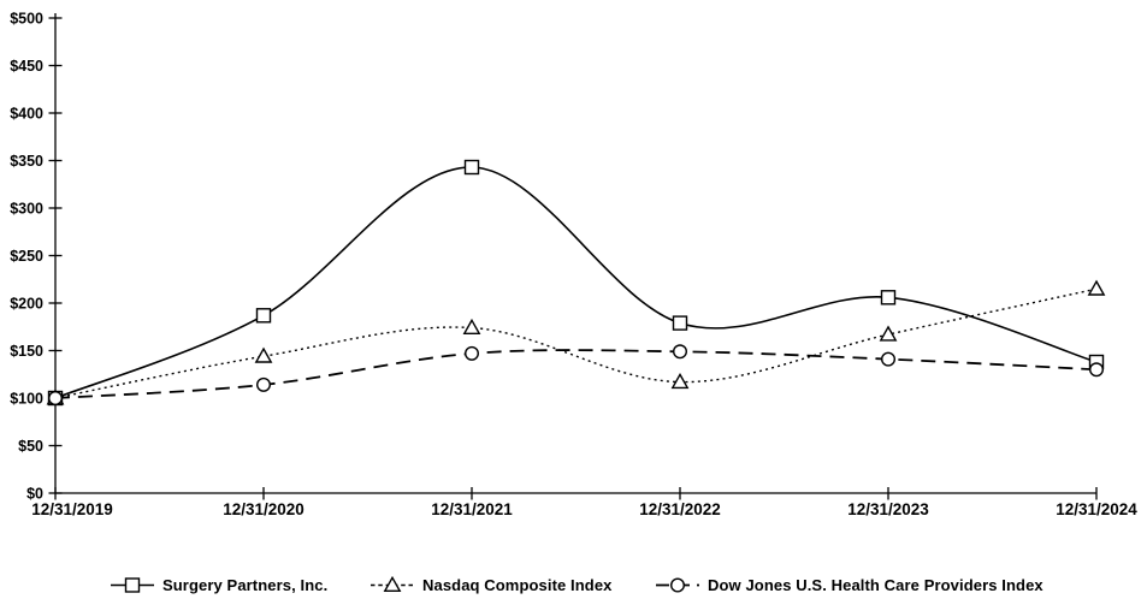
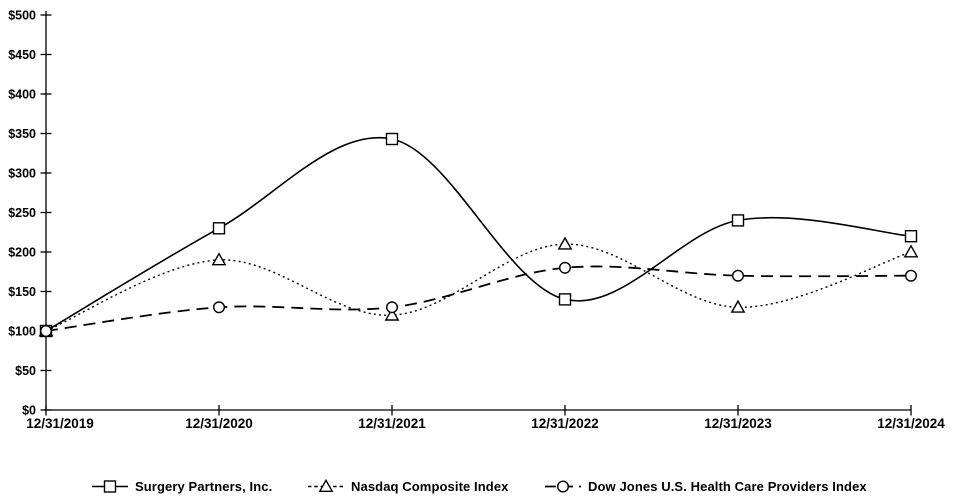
Surgery Partners, Inc./12/31/2020: $190 -> $230
Nasdaq Composite Index/12/31/2020: $140 -> $190
Dow Jones U.S. Health Care Providers Index/12/31/2020: $110 -> $130
Nasdaq Composite Index/12/31/2021: $170 -> $120
Dow Jones U.S. Health Care Providers Index/12/31/2021: $150 -> $130
Surgery Partners, Inc./12/31/2022: $180 -> $140
Nasdaq Composite Index/12/31/2022: $120 -> $210
Dow Jones U.S. Health Care Providers Index/12/31/2022: $150 -> $180
Surgery Partners, Inc./12/31/2023: $210 -> $240
Nasdaq Composite Index/12/31/2023: $170 -> $130
Dow Jones U.S. Health Care Providers Index/12/31/2023: $140 -> $170
Surgery Partners, Inc./12/31/2024: $140 -> $220
Nasdaq Composite Index/12/31/2024: $220 -> $200
Dow Jones U.S. Health Care Providers Index/12/31/2024: $130 -> $170
